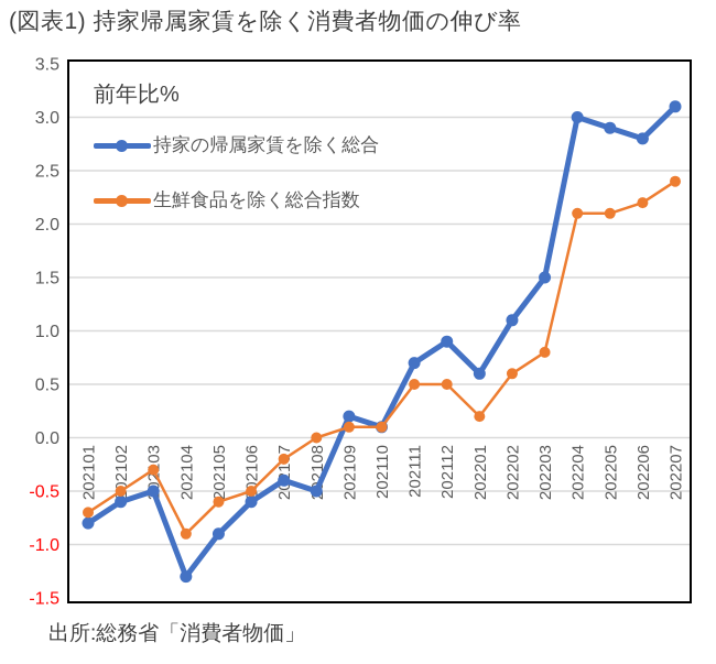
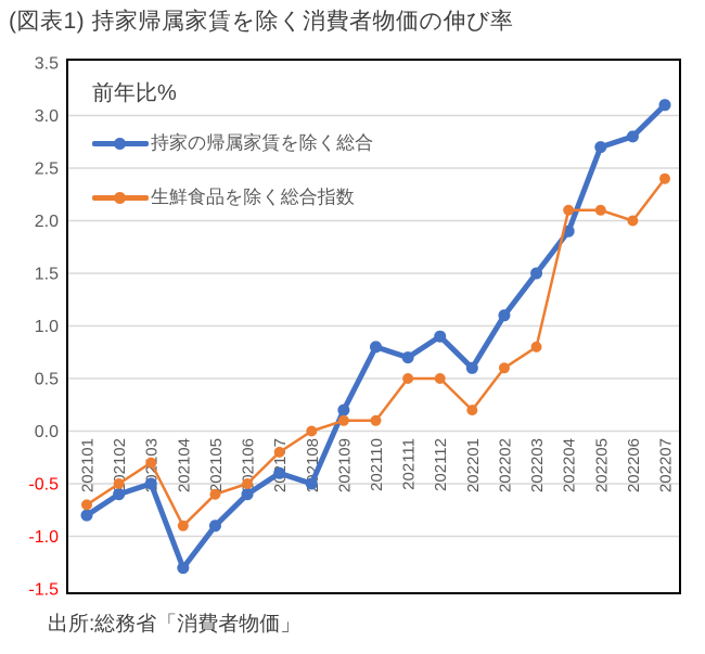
持家の帰属家賃を除く総合/202110: 0.1 -> 0.8
持家の帰属家賃を除く総合/202204: 3.0 -> 1.9
持家の帰属家賃を除く総合/202205: 2.9 -> 2.7
生鮮食品を除く総合指数/202206: 2.2 -> 2.0
